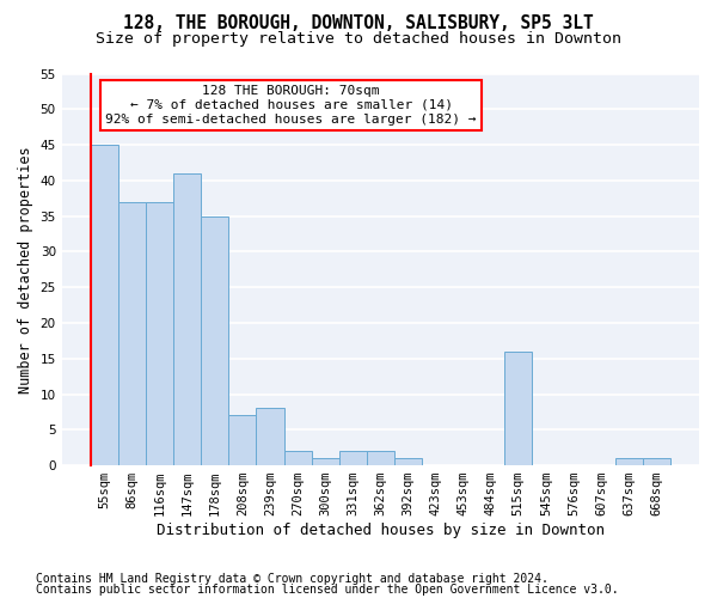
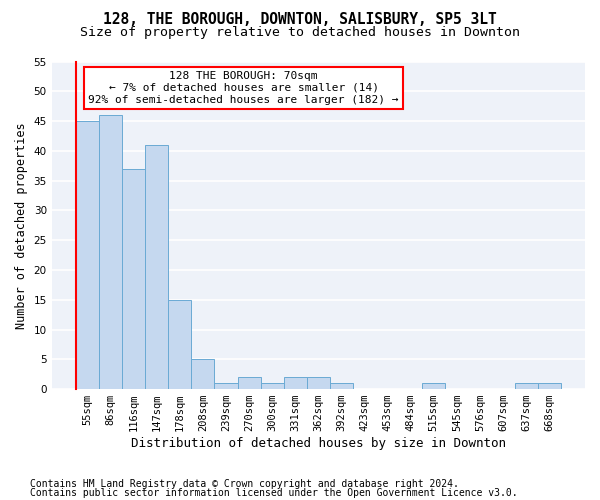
86sqm: 37 -> 46
178sqm: 35 -> 15
208sqm: 7 -> 5
239sqm: 8 -> 1
515sqm: 16 -> 1
